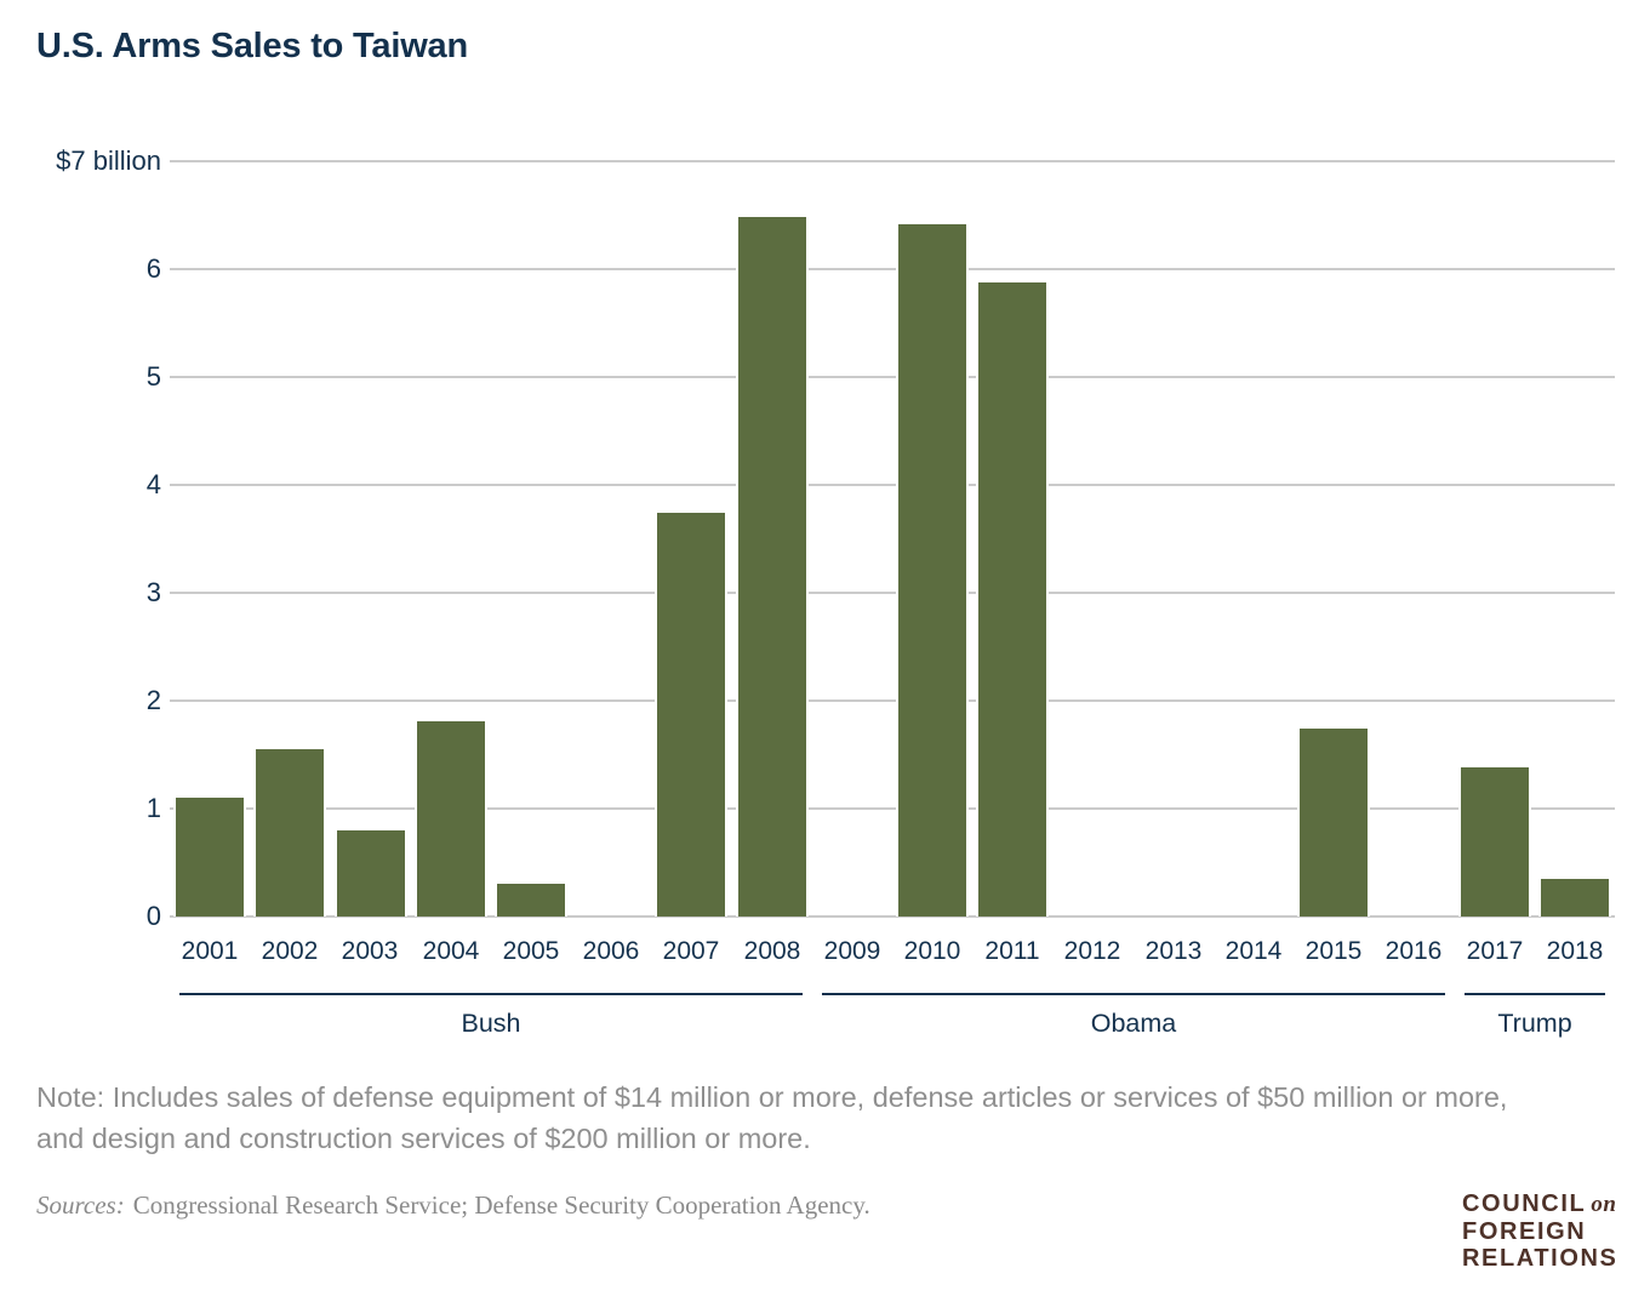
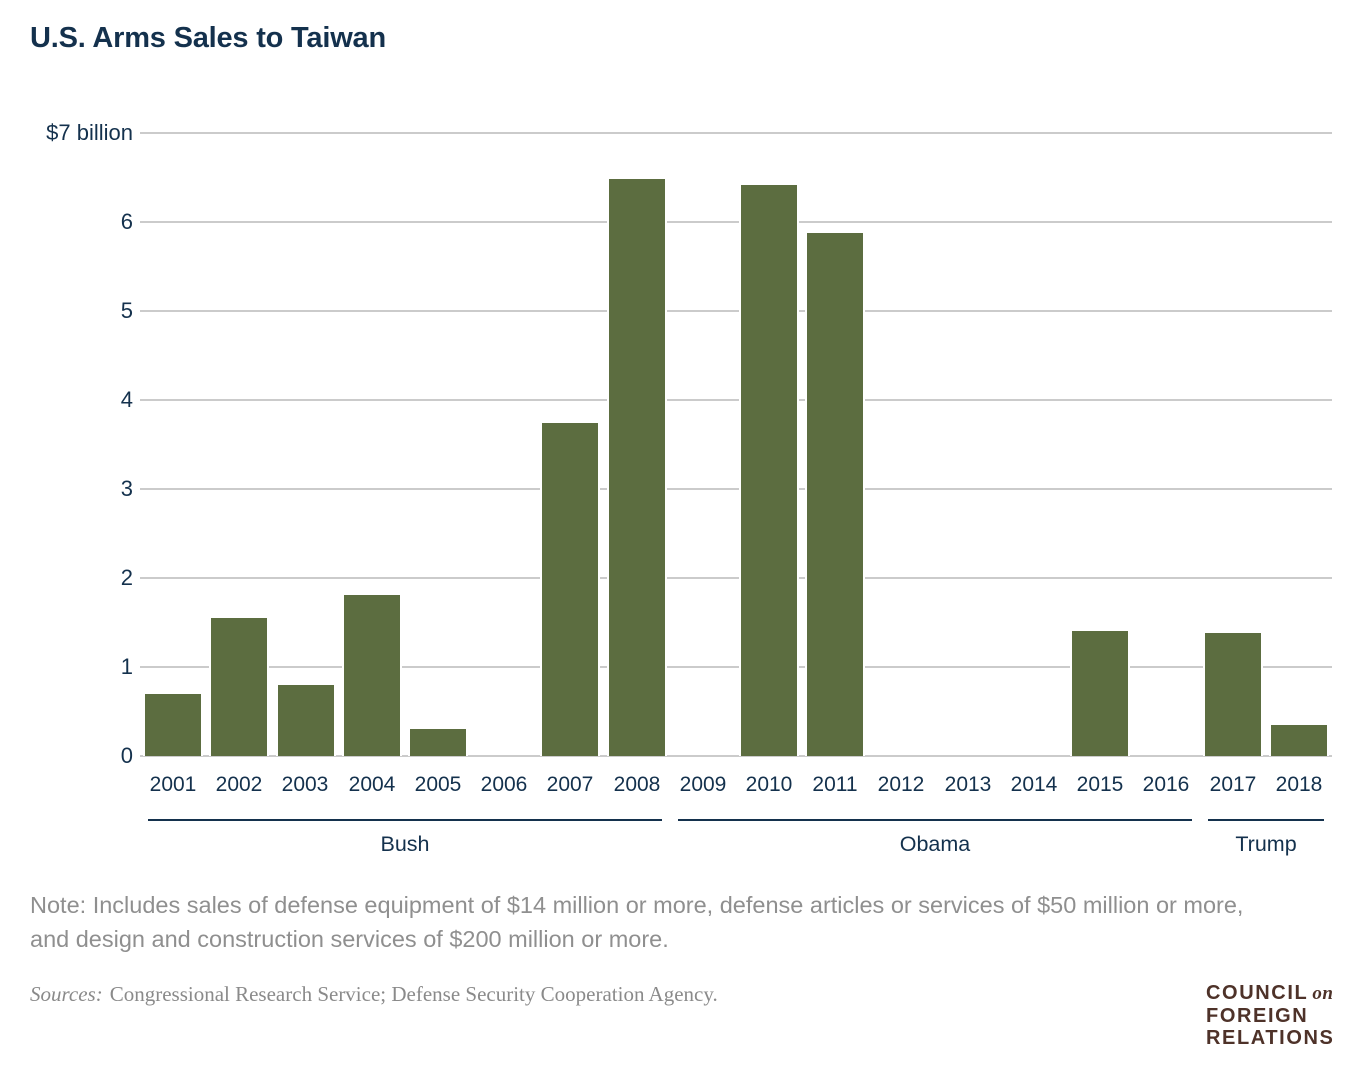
2001: 1.1 -> 0.7
2015: 1.7 -> 1.4
